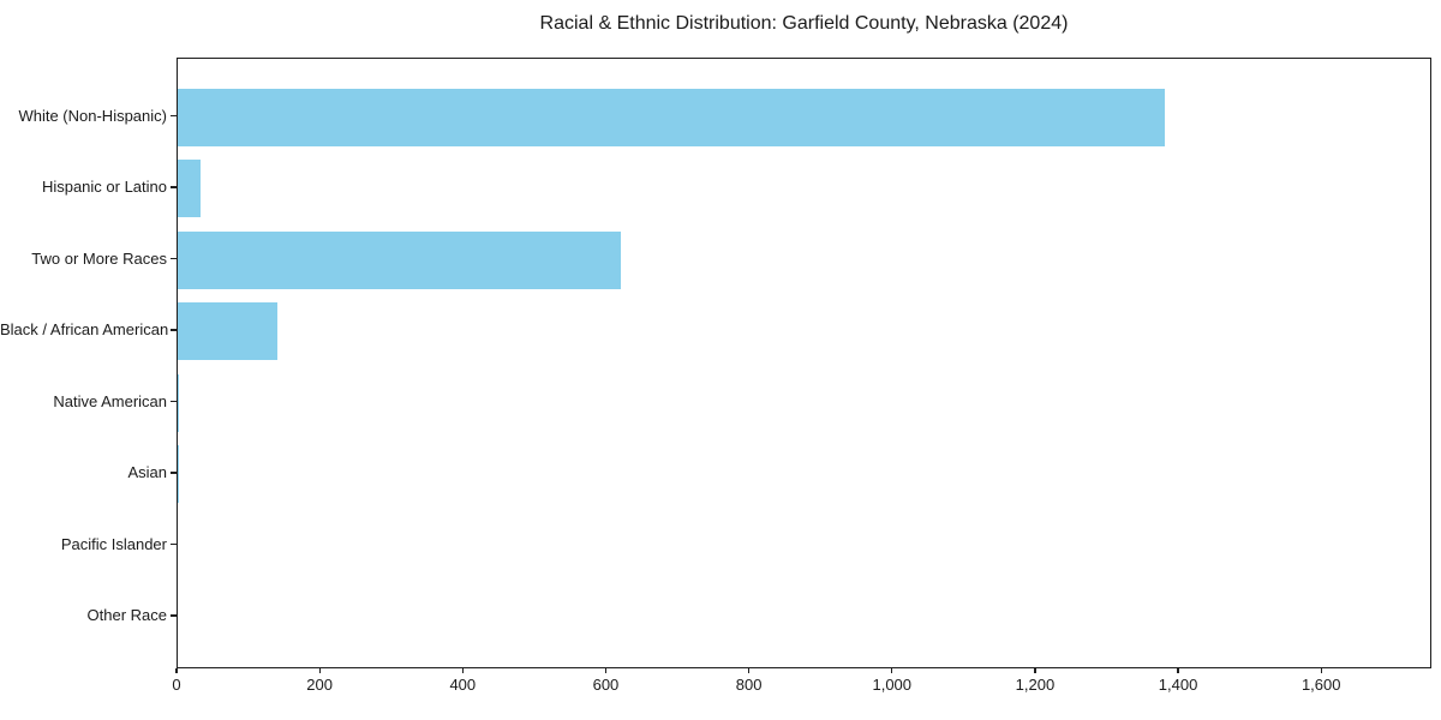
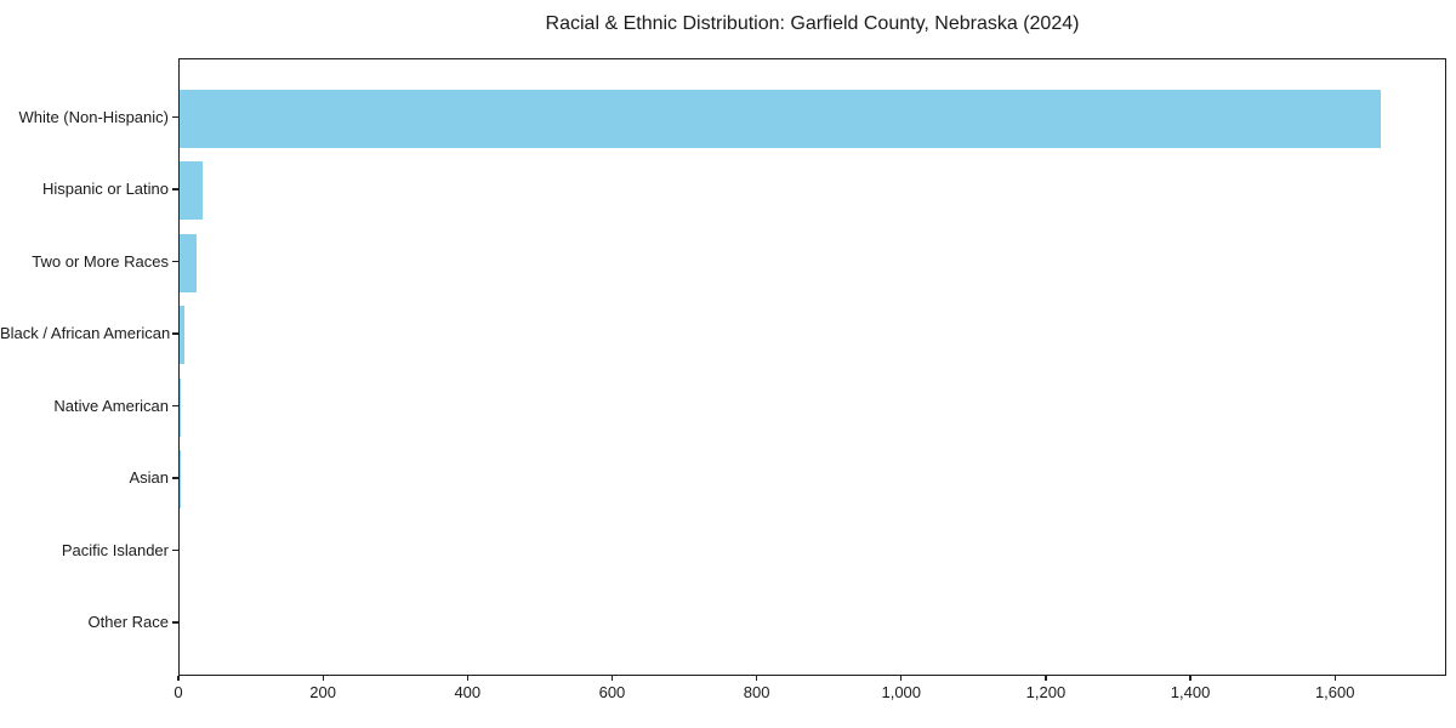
White (Non-Hispanic): 1380 -> 1660
Two or More Races: 620 -> 20
Black / African American: 140 -> 10
